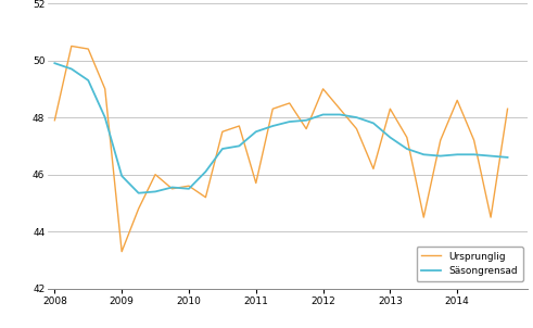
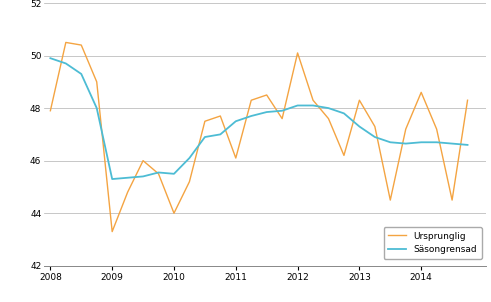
Säsongrensad/2009: 45.95 -> 45.30
Ursprunglig/2010: 45.6 -> 44.0
Ursprunglig/2011: 45.7 -> 46.1
Ursprunglig/2012: 49.0 -> 50.1
